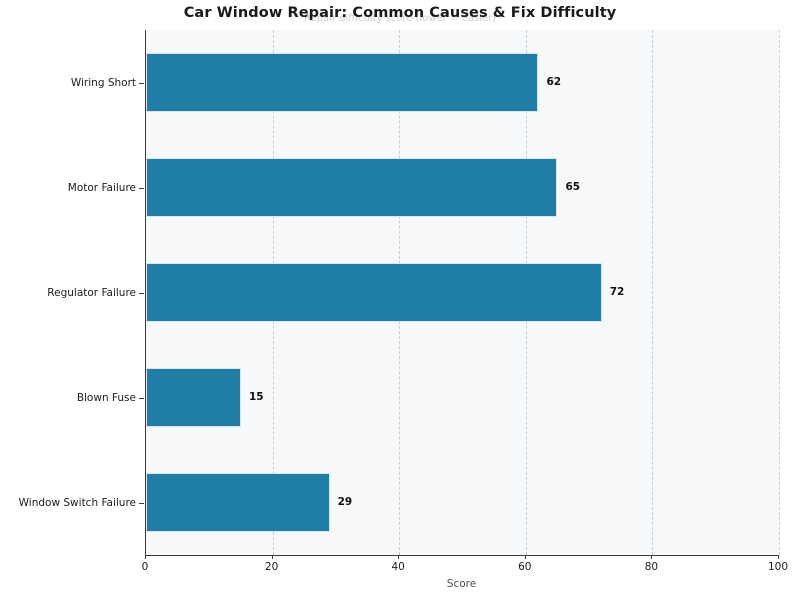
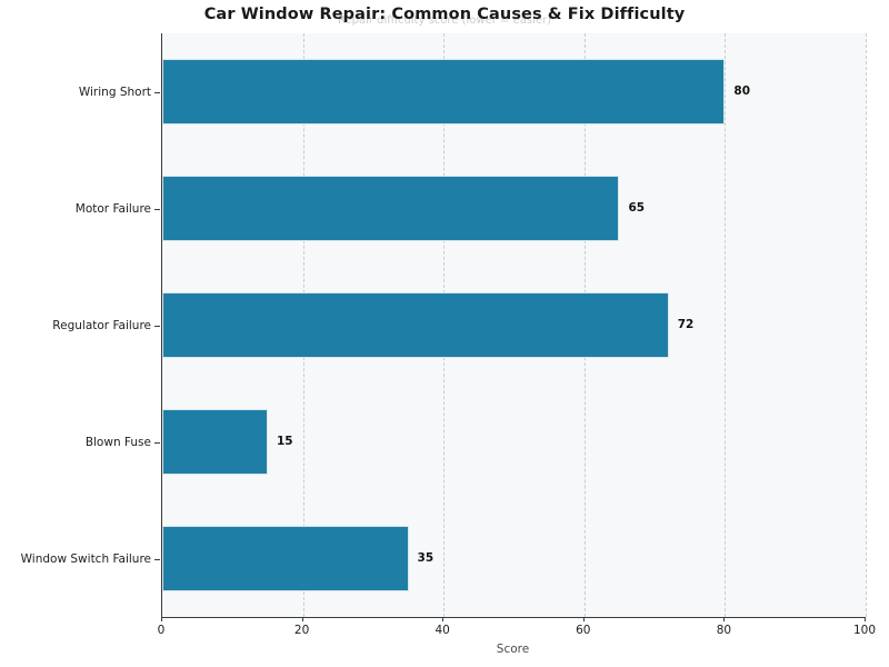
Window Switch Failure: 29 -> 35
Wiring Short: 62 -> 80
